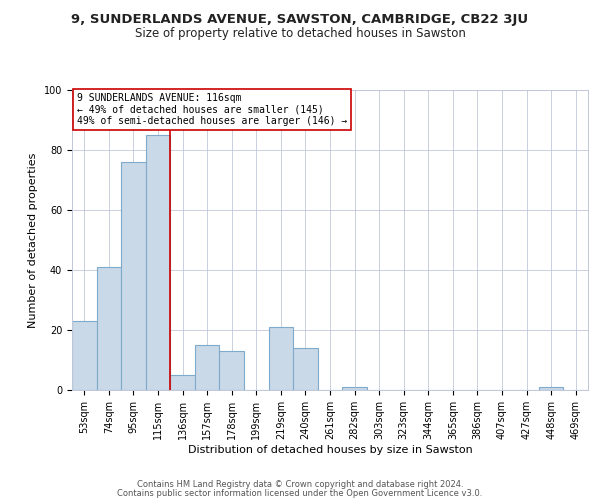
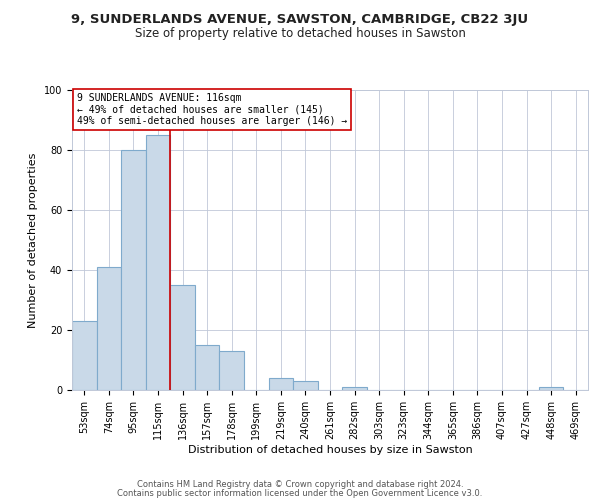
95sqm: 76 -> 80
136sqm: 5 -> 35
219sqm: 21 -> 4
240sqm: 14 -> 3
